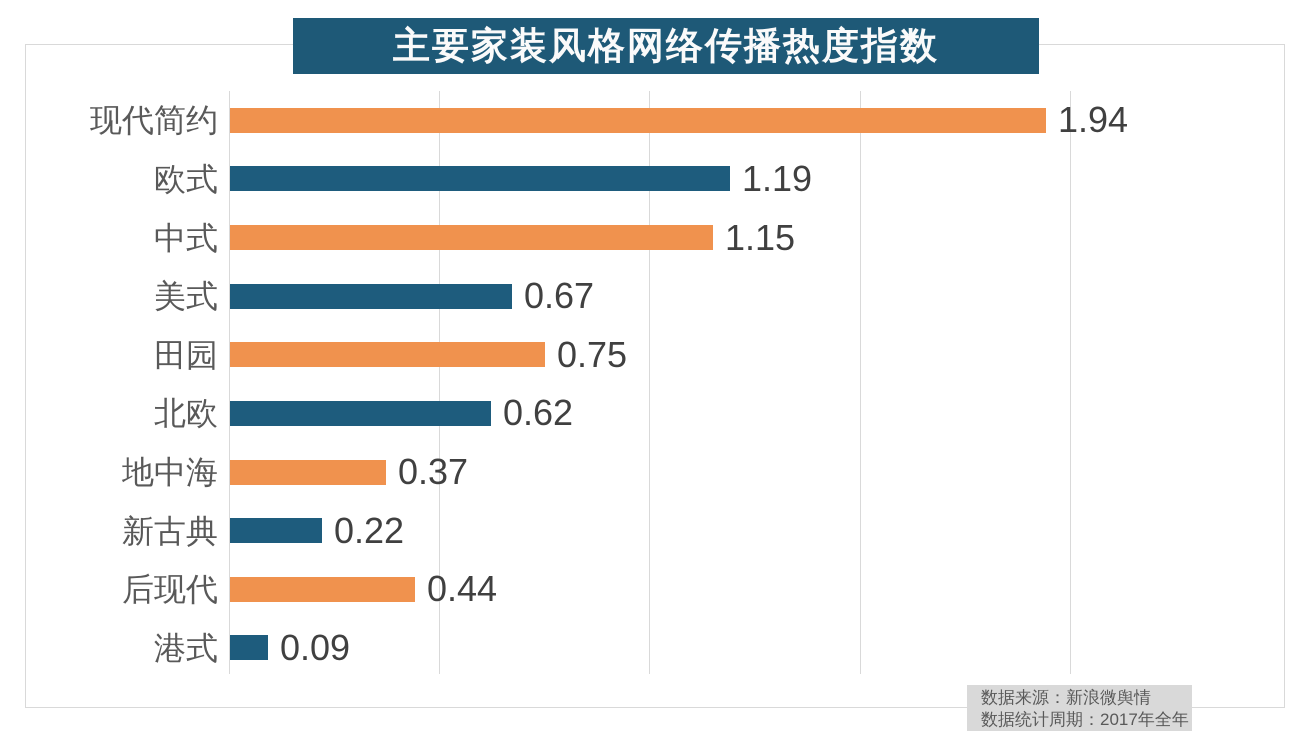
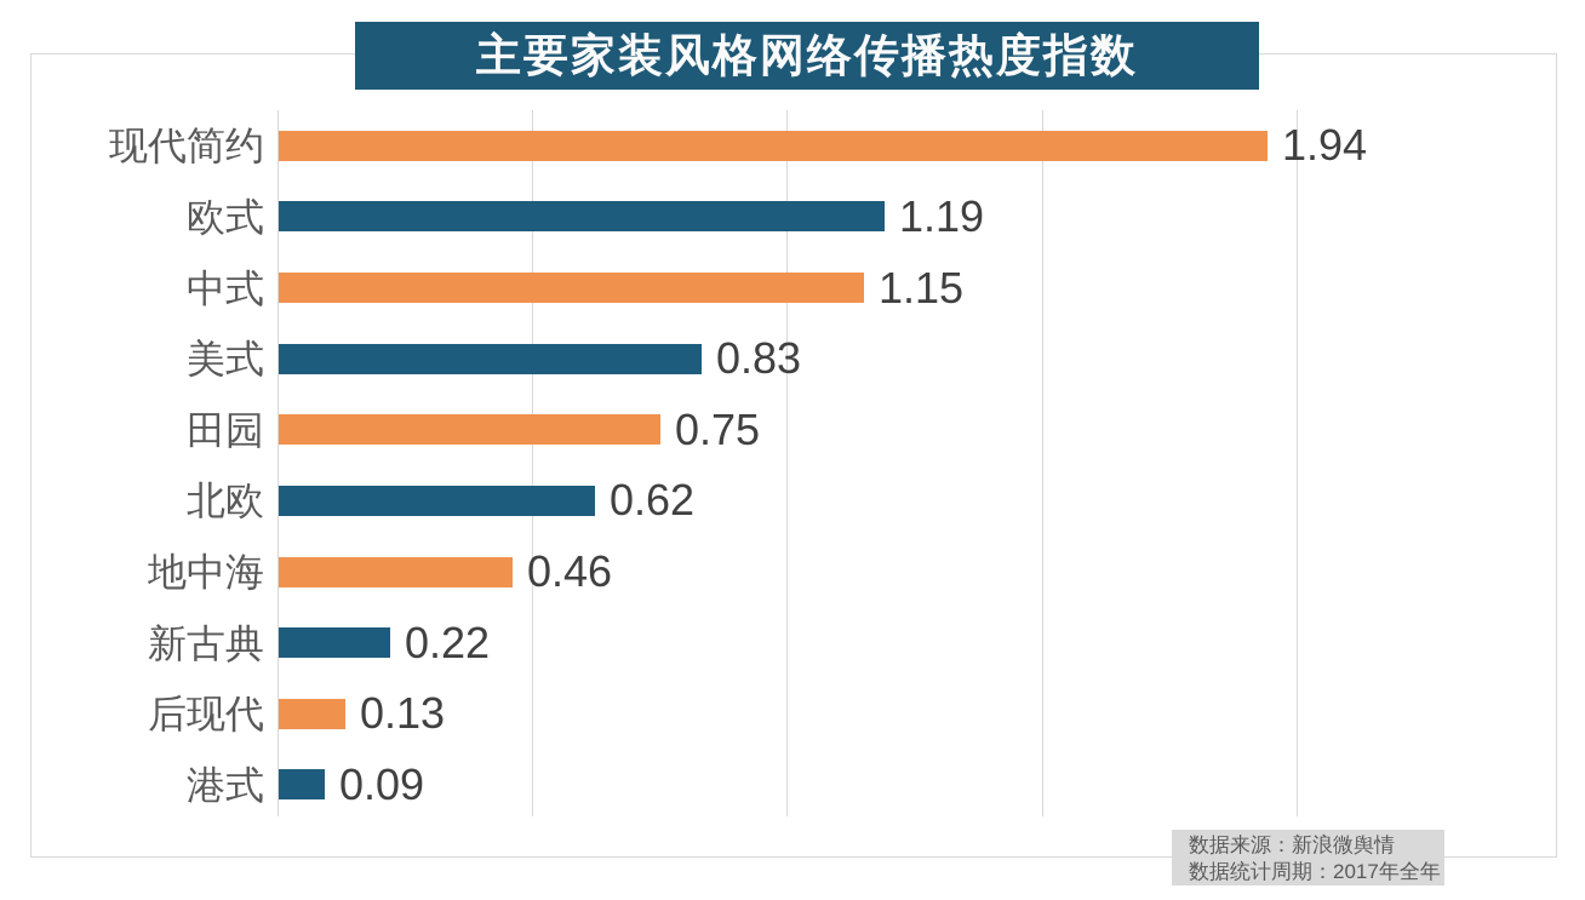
美式: 0.67 -> 0.83
地中海: 0.37 -> 0.46
后现代: 0.44 -> 0.13
